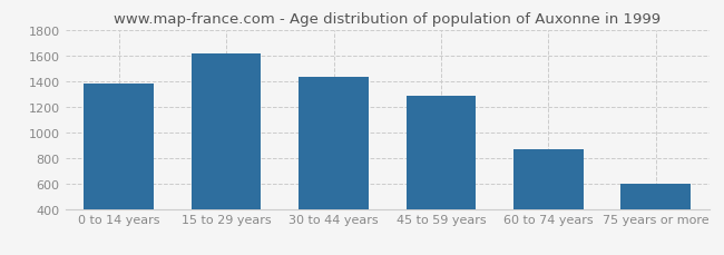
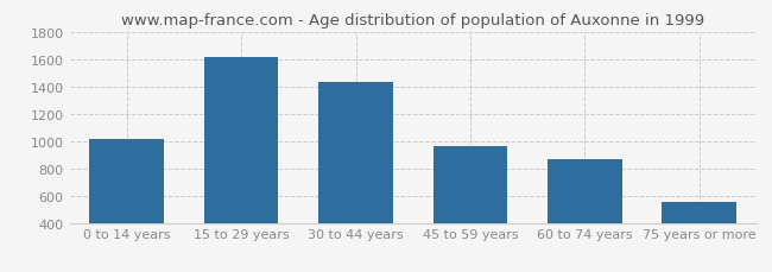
0 to 14 years: 1380 -> 1010
45 to 59 years: 1280 -> 960
75 years or more: 600 -> 550
